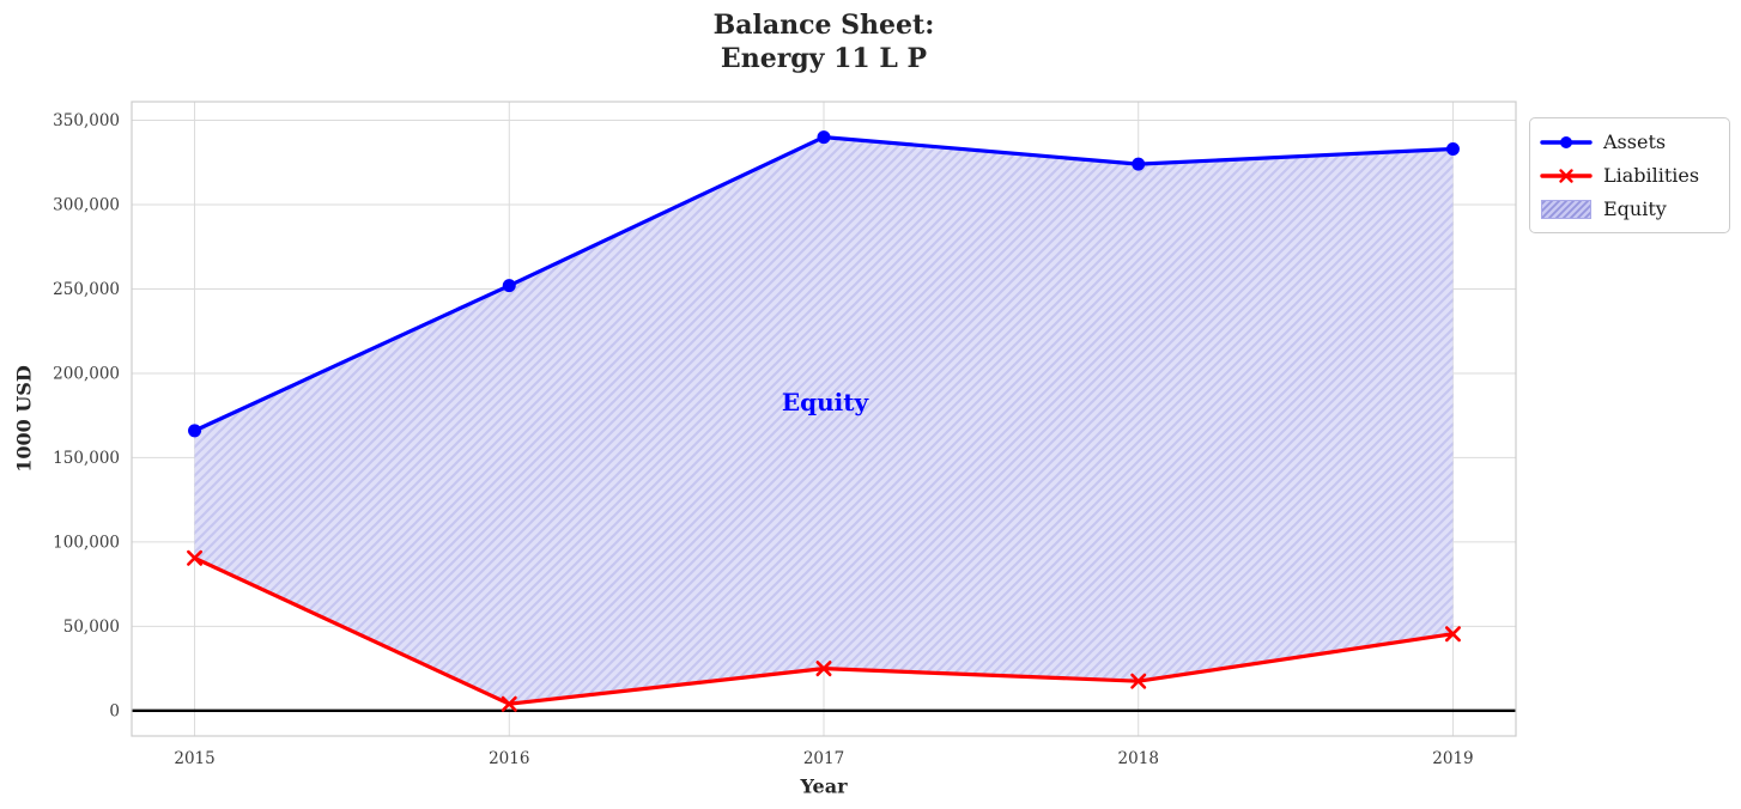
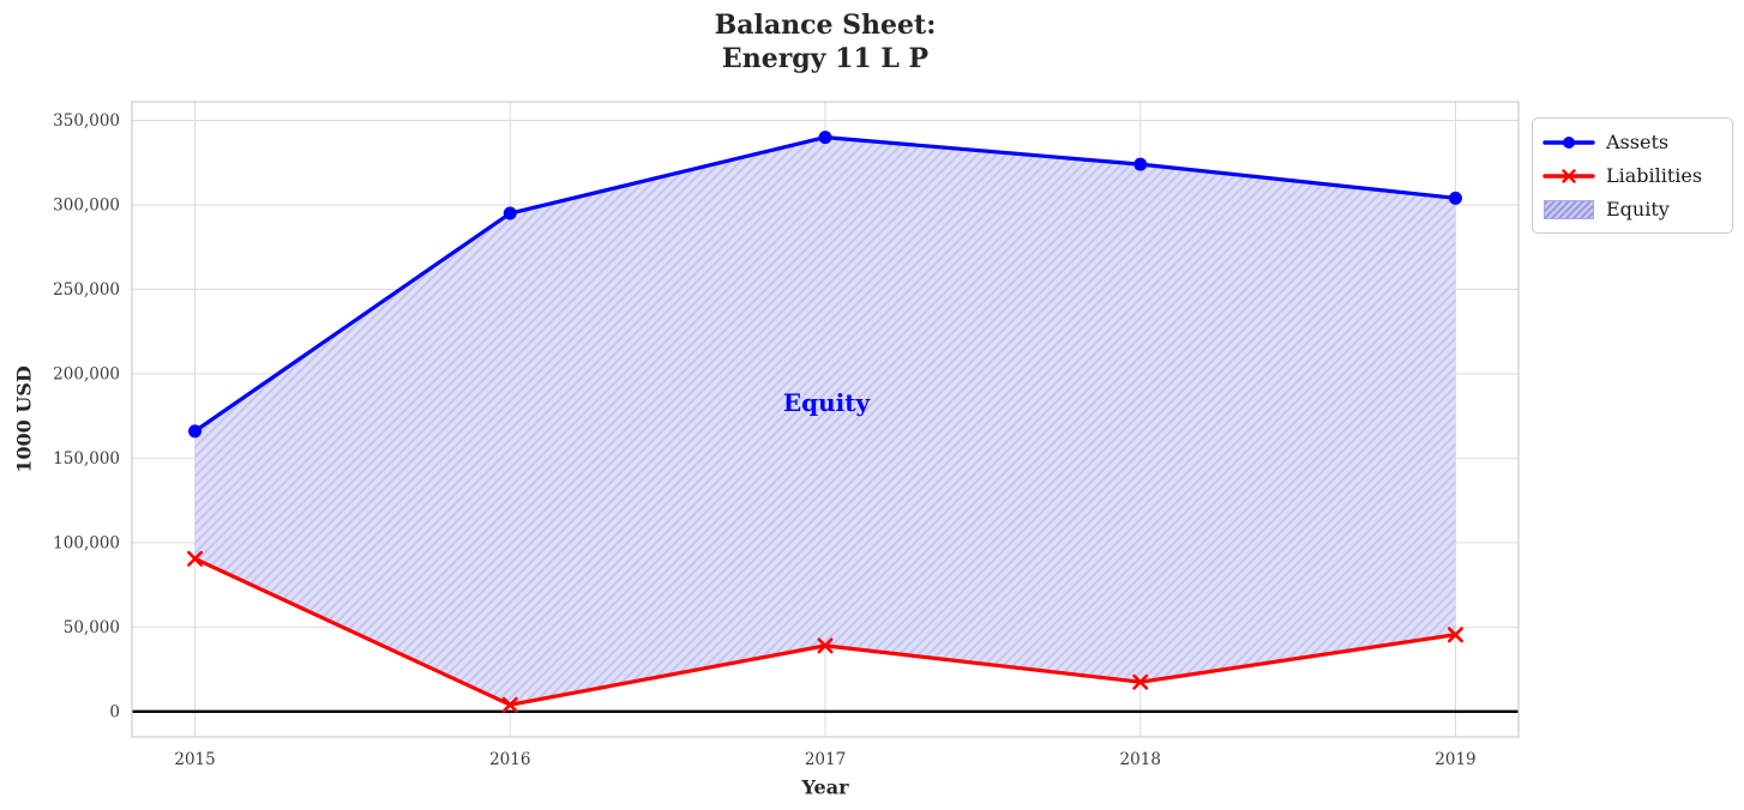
Assets/2016: 252000 -> 295000
Liabilities/2017: 25000 -> 39000
Assets/2019: 333000 -> 304000
